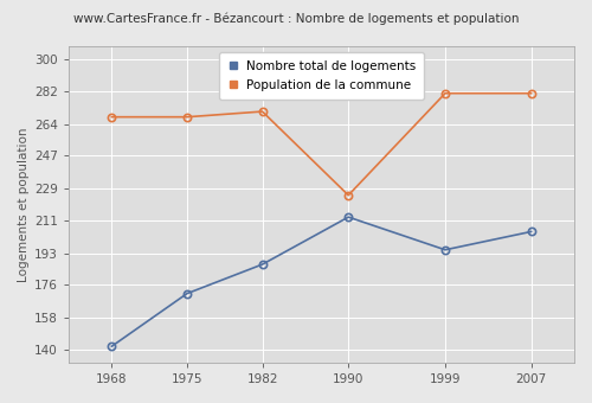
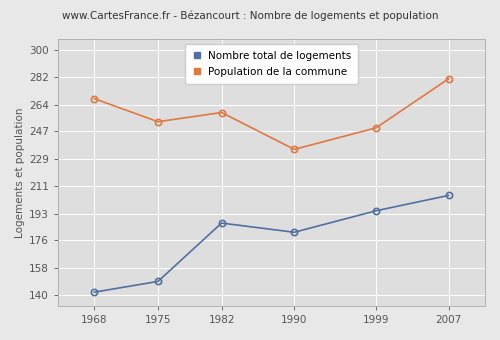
Nombre total de logements/1975: 171 -> 149
Population de la commune/1975: 268 -> 253
Population de la commune/1982: 271 -> 259
Nombre total de logements/1990: 213 -> 181
Population de la commune/1990: 225 -> 235
Population de la commune/1999: 281 -> 249
